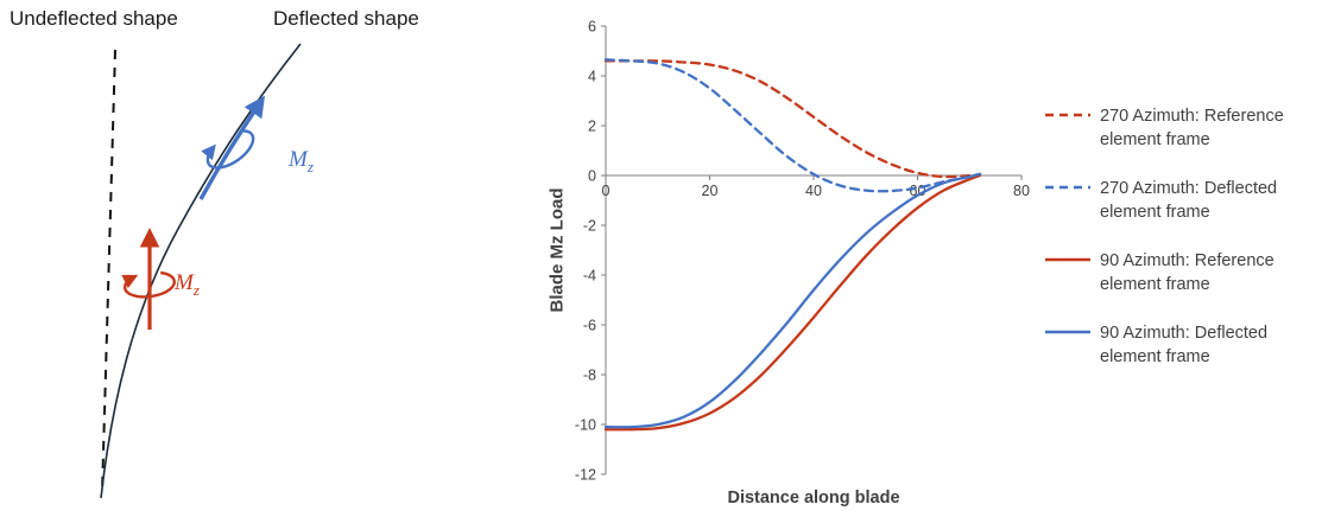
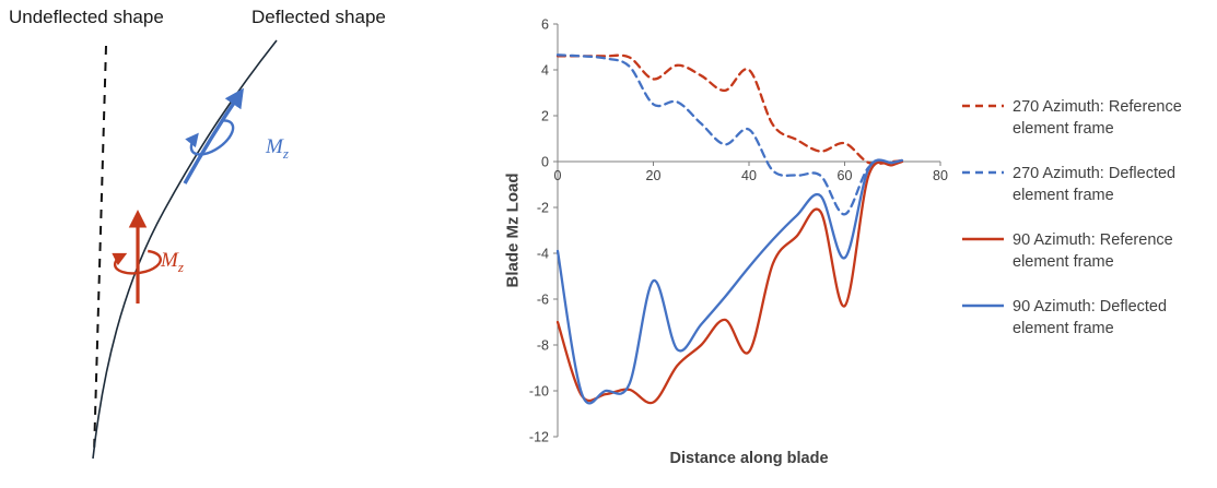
90 Azimuth: Reference element frame/0: -10.2 -> -7.0
90 Azimuth: Deflected element frame/0: -10.1 -> -3.9
270 Azimuth: Reference element frame/20: 4.5 -> 3.6
270 Azimuth: Deflected element frame/20: 3.5 -> 2.5
90 Azimuth: Reference element frame/20: -9.6 -> -10.5
90 Azimuth: Deflected element frame/20: -9.1 -> -5.2
270 Azimuth: Reference element frame/40: 2.4 -> 4.0
270 Azimuth: Deflected element frame/40: 0.1 -> 1.4
90 Azimuth: Reference element frame/40: -5.7 -> -8.3
270 Azimuth: Reference element frame/60: 0.1 -> 0.8
270 Azimuth: Deflected element frame/60: -0.5 -> -2.3
90 Azimuth: Reference element frame/60: -1.3 -> -6.3
90 Azimuth: Deflected element frame/60: -0.8 -> -4.2
